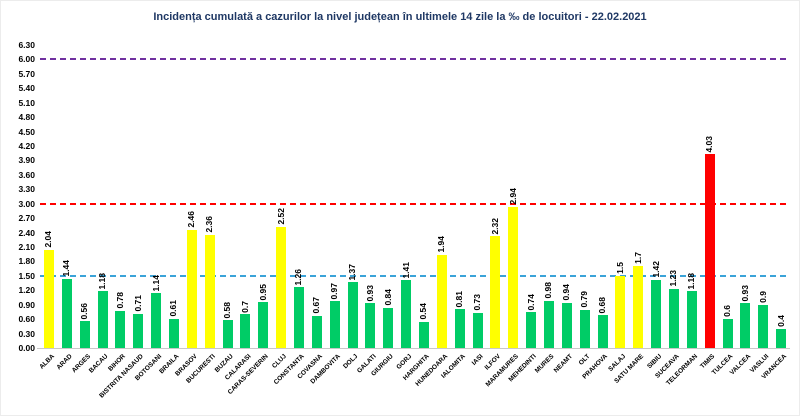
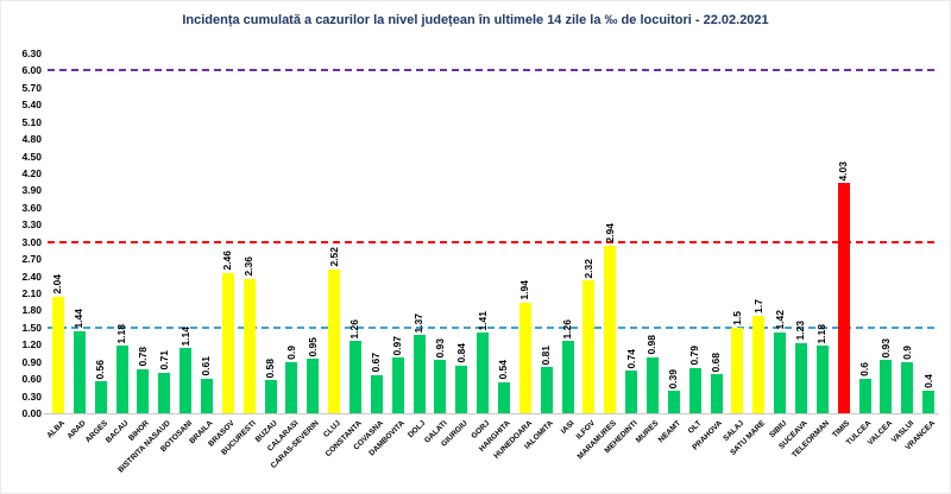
CALARASI: 0.7 -> 0.9
IASI: 0.73 -> 1.26
NEAMT: 0.94 -> 0.39
